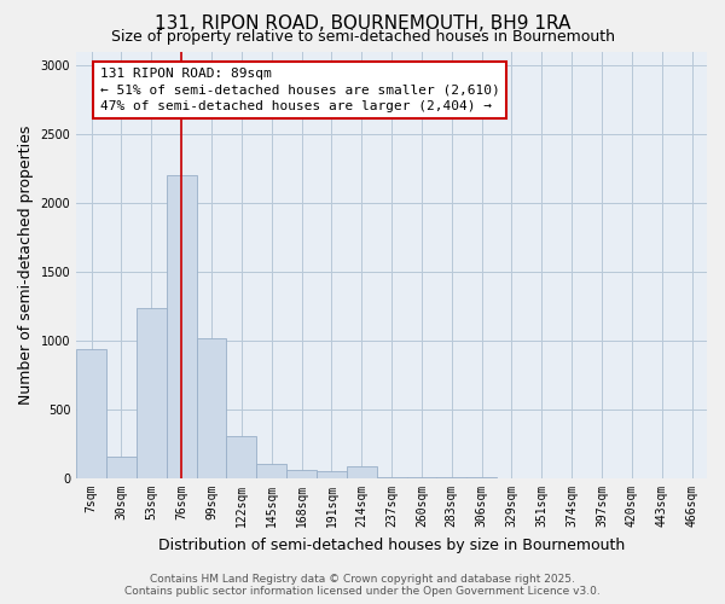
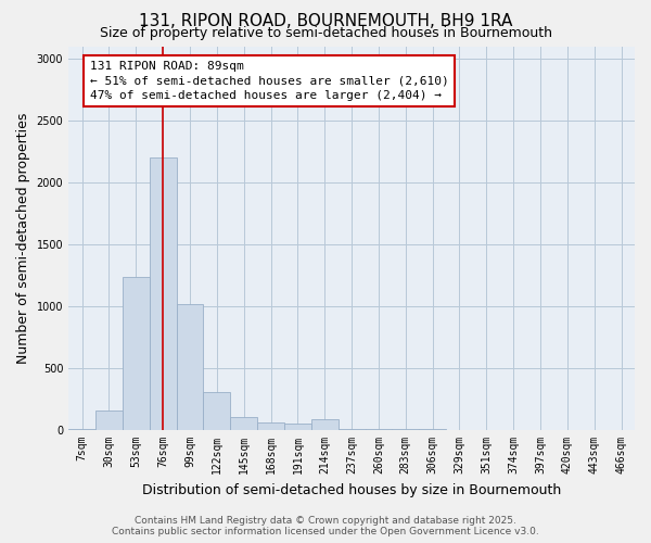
7sqm: 940 -> 10
